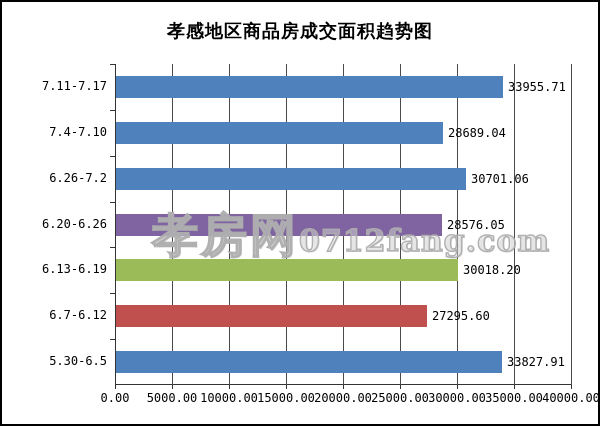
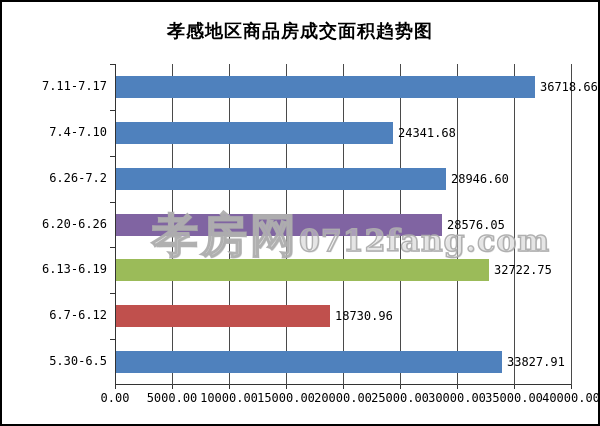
7.11-7.17: 33955.71 -> 36718.66
7.4-7.10: 28689.04 -> 24341.68
6.26-7.2: 30701.06 -> 28946.60
6.13-6.19: 30018.20 -> 32722.75
6.7-6.12: 27295.60 -> 18730.96
